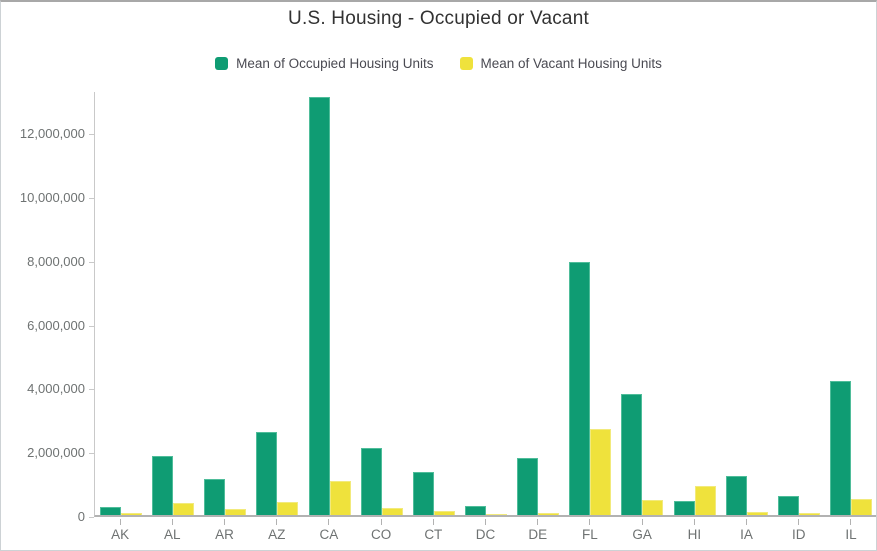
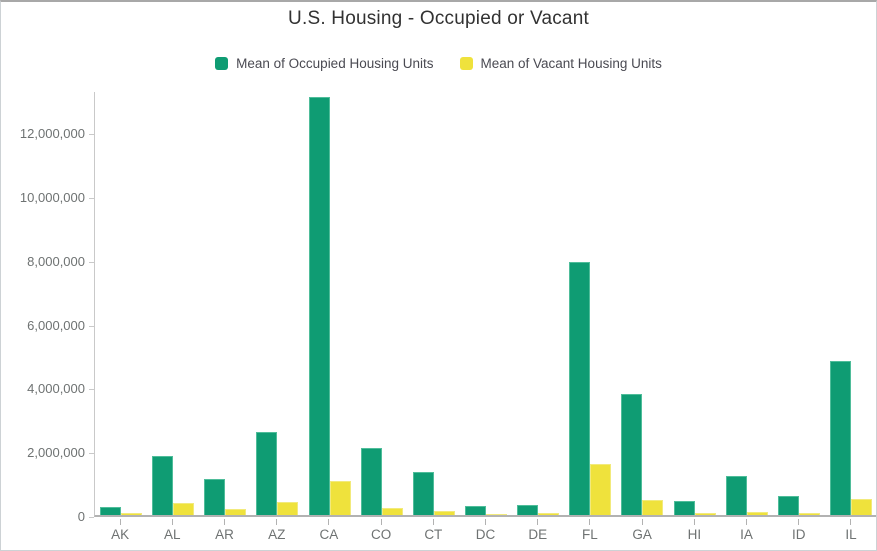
Mean of Occupied Housing Units/DE: 1800000 -> 300000
Mean of Vacant Housing Units/FL: 2700000 -> 1600000
Mean of Vacant Housing Units/HI: 900000 -> 100000
Mean of Occupied Housing Units/IL: 4200000 -> 4800000
